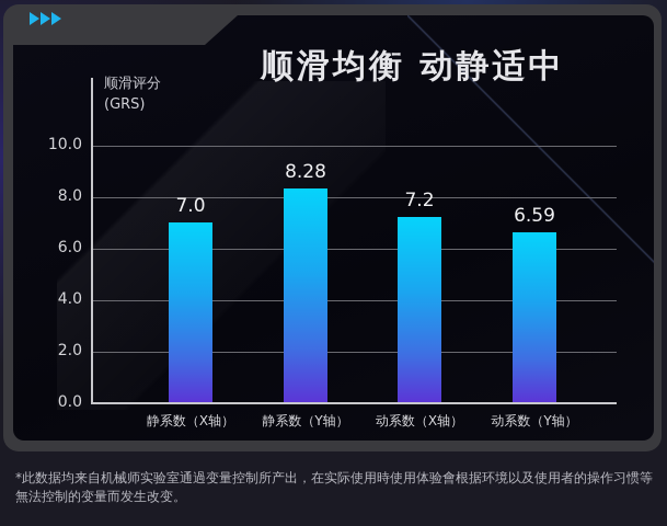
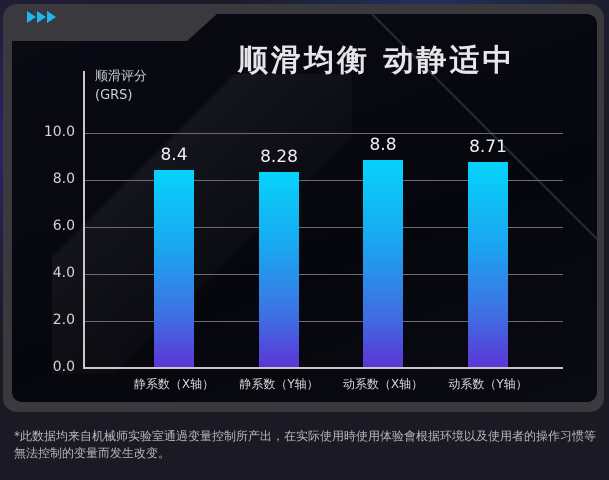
静系数（X轴）: 7.0 -> 8.4
动系数（X轴）: 7.2 -> 8.8
动系数（Y轴）: 6.59 -> 8.71
